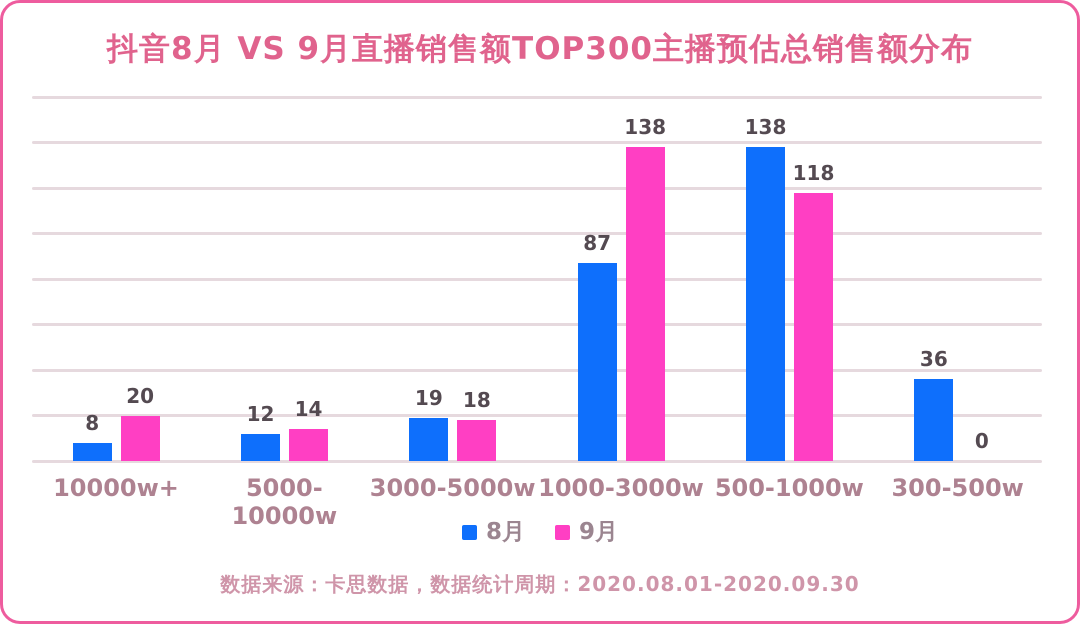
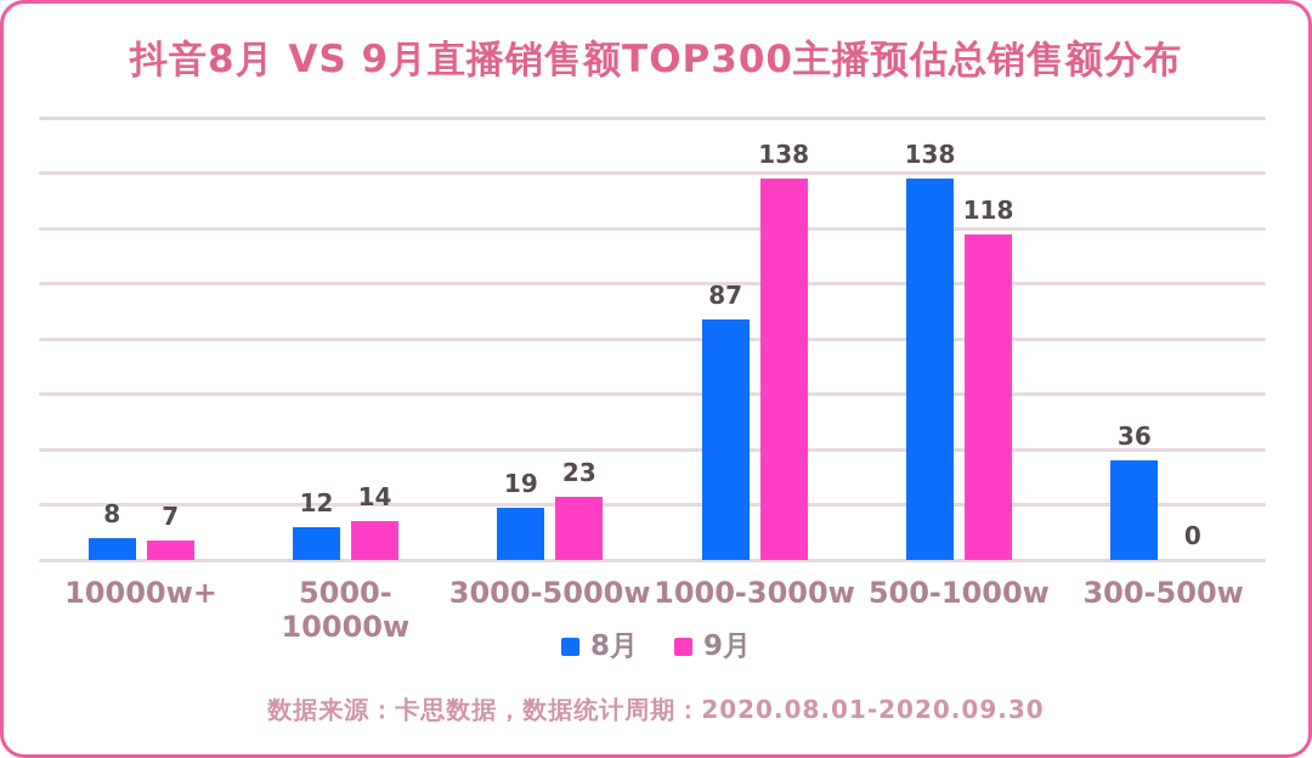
9月/10000w+: 20 -> 7
9月/3000-5000w: 18 -> 23
